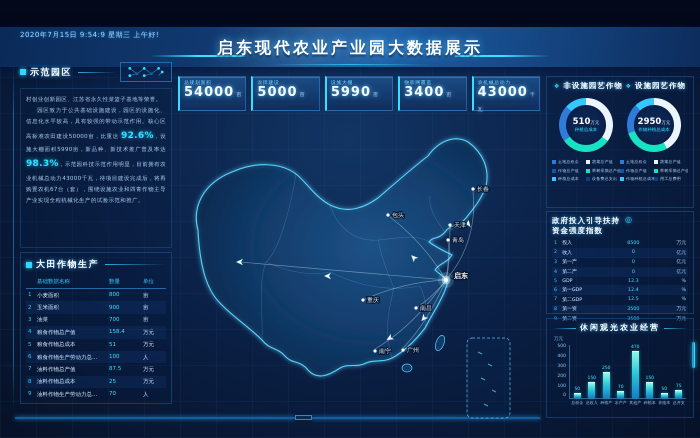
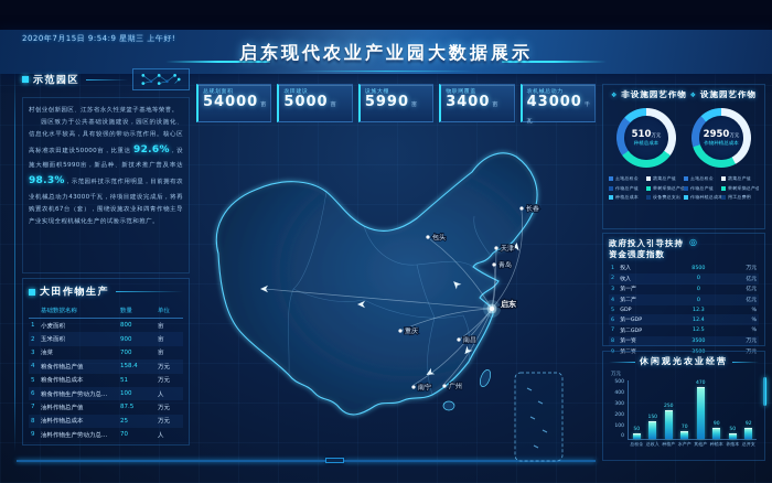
休闲观光农业经营/种植本: 150 -> 90
休闲观光农业经营/总开支: 75 -> 92
